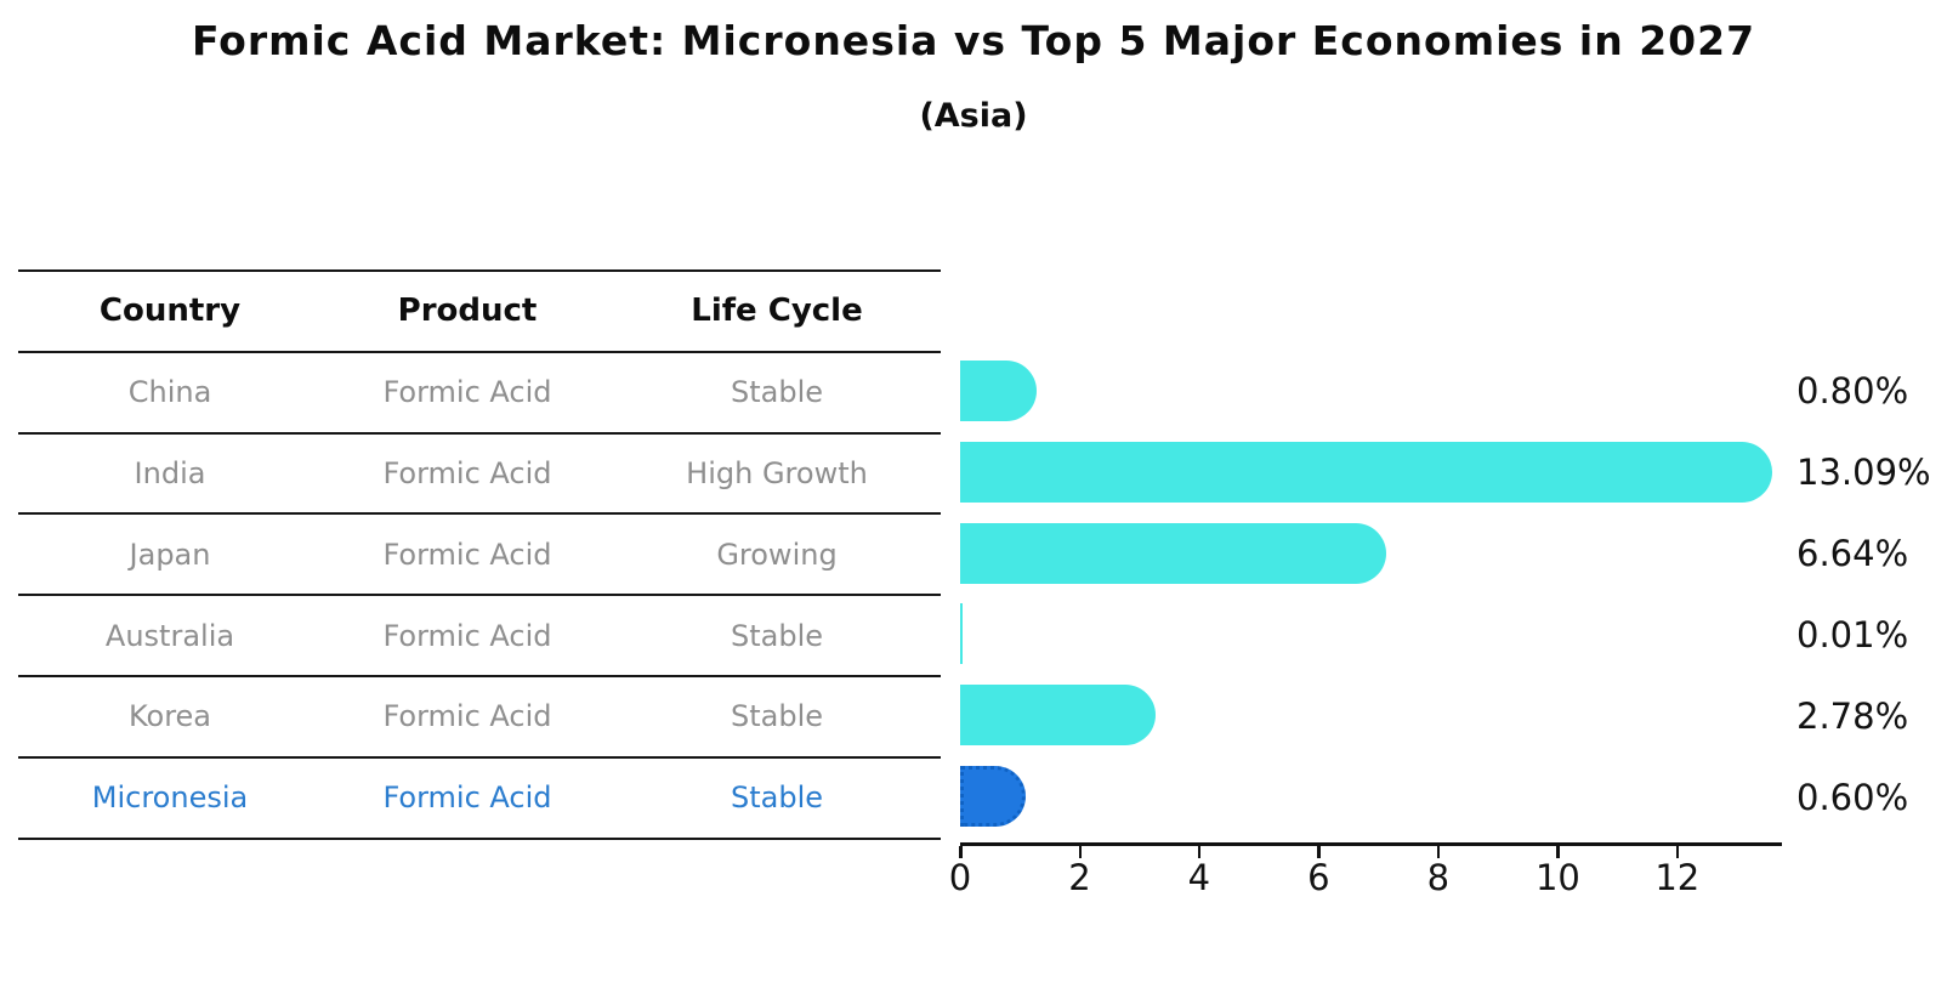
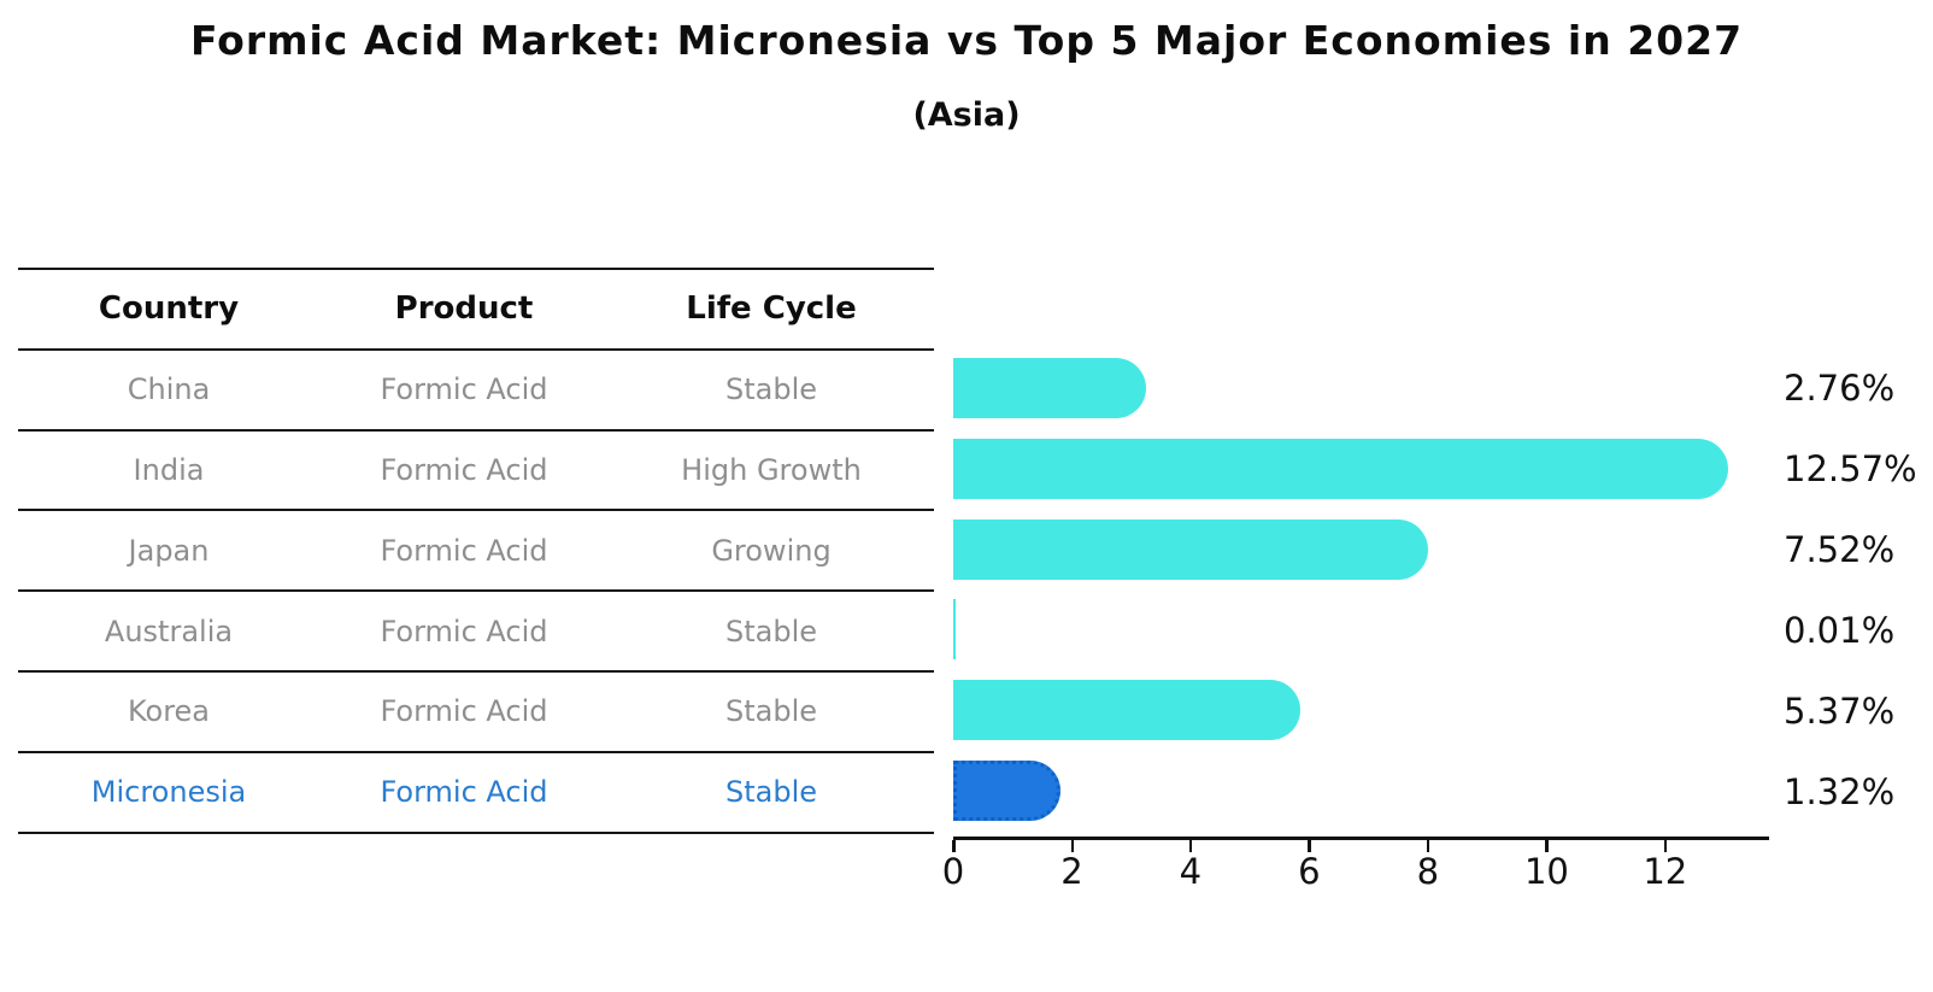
China: 0.80% -> 2.76%
India: 13.09% -> 12.57%
Japan: 6.64% -> 7.52%
Korea: 2.78% -> 5.37%
Micronesia: 0.60% -> 1.32%
